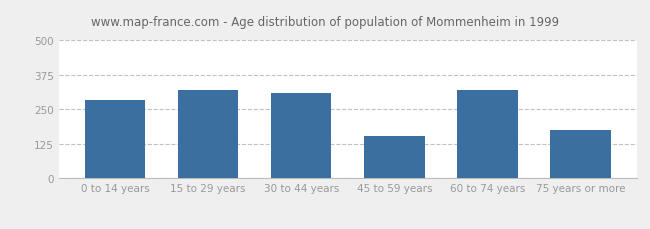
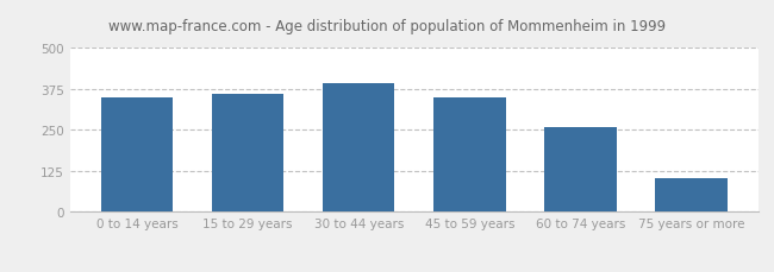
0 to 14 years: 285 -> 350
15 to 29 years: 320 -> 360
30 to 44 years: 310 -> 393
45 to 59 years: 155 -> 350
60 to 74 years: 320 -> 258
75 years or more: 175 -> 103
